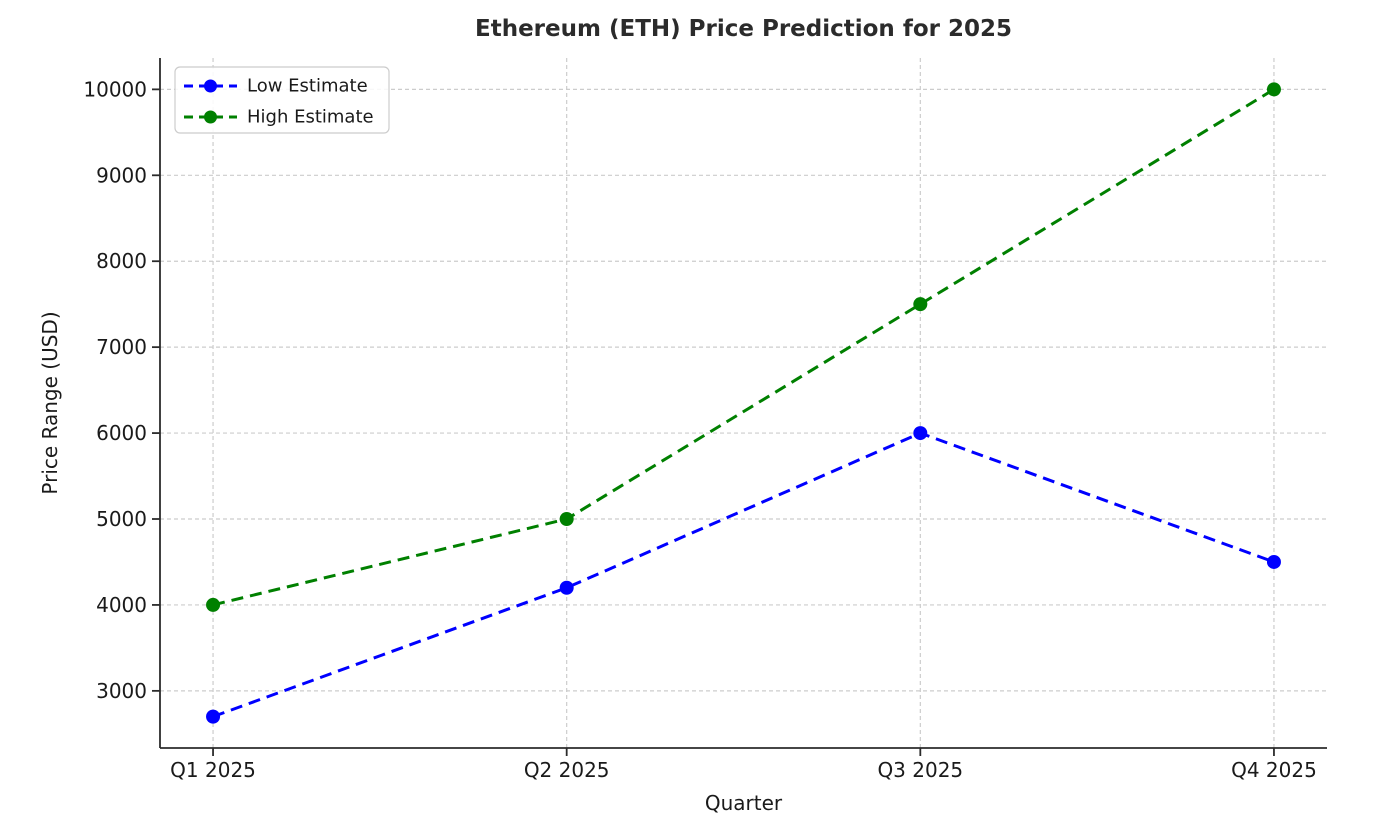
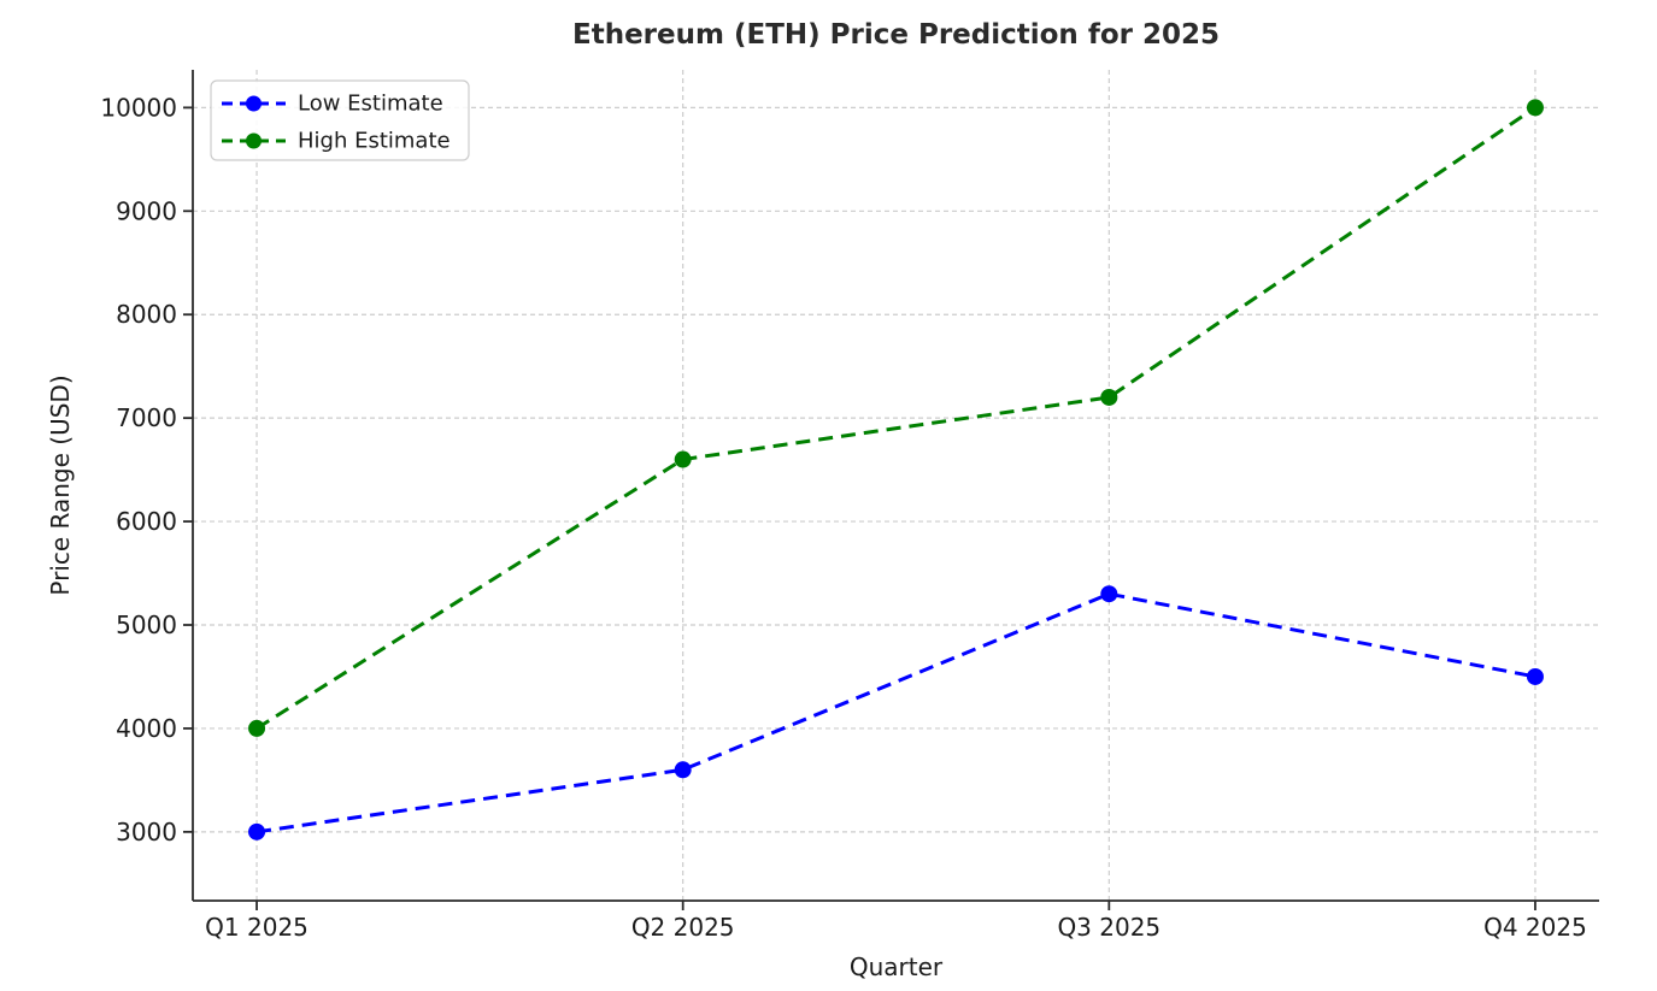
Low Estimate/Q1 2025: 2700 -> 3000
Low Estimate/Q2 2025: 4200 -> 3600
High Estimate/Q2 2025: 5000 -> 6600
Low Estimate/Q3 2025: 6000 -> 5300
High Estimate/Q3 2025: 7500 -> 7200
